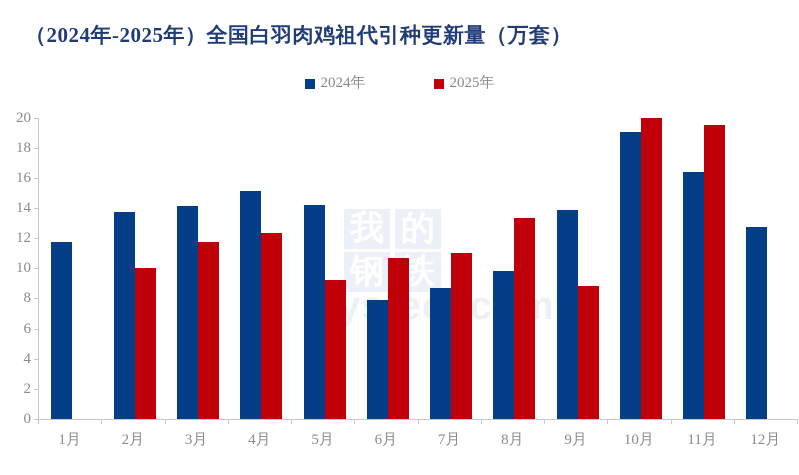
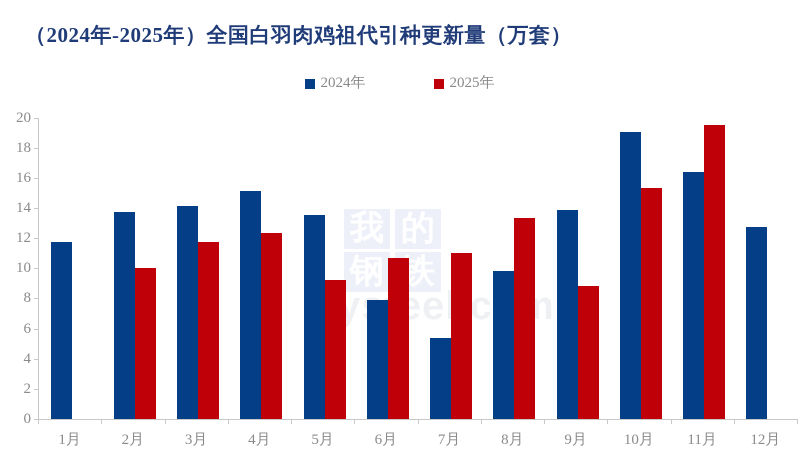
2024年/5月: 14.2 -> 13.5
2024年/7月: 8.7 -> 5.4
2025年/10月: 20.0 -> 15.3
